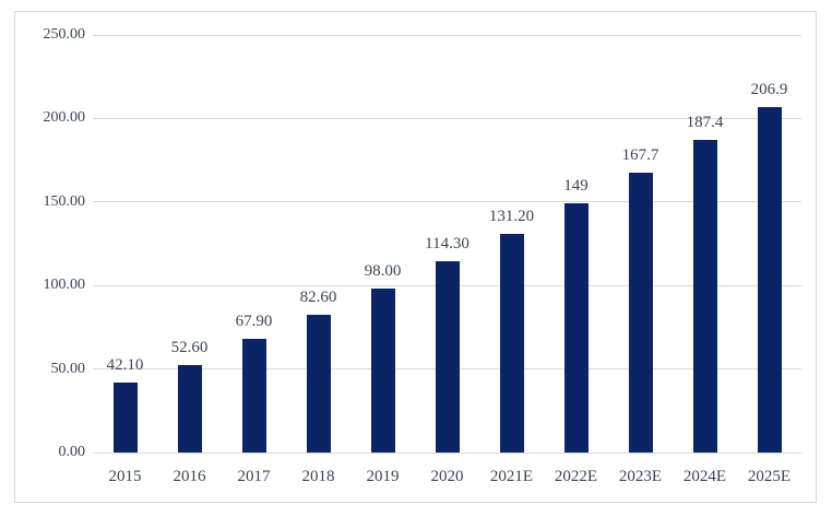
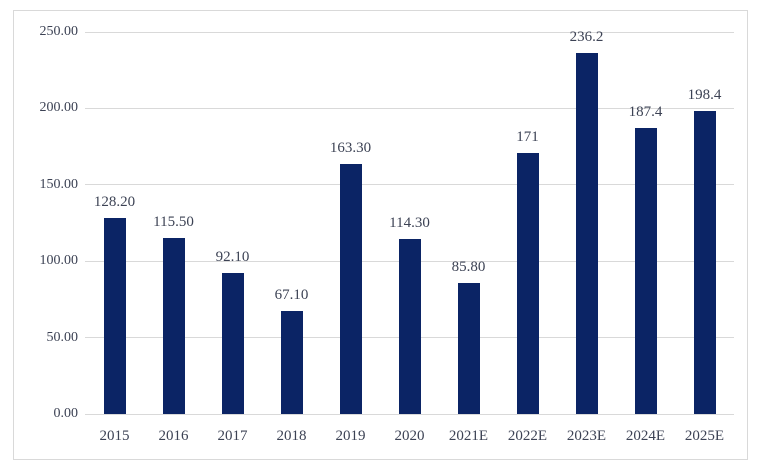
2015: 42.10 -> 128.20
2016: 52.60 -> 115.50
2017: 67.90 -> 92.10
2018: 82.60 -> 67.10
2019: 98.00 -> 163.30
2021E: 131.20 -> 85.80
2022E: 149 -> 171
2023E: 167.7 -> 236.2
2025E: 206.9 -> 198.4
